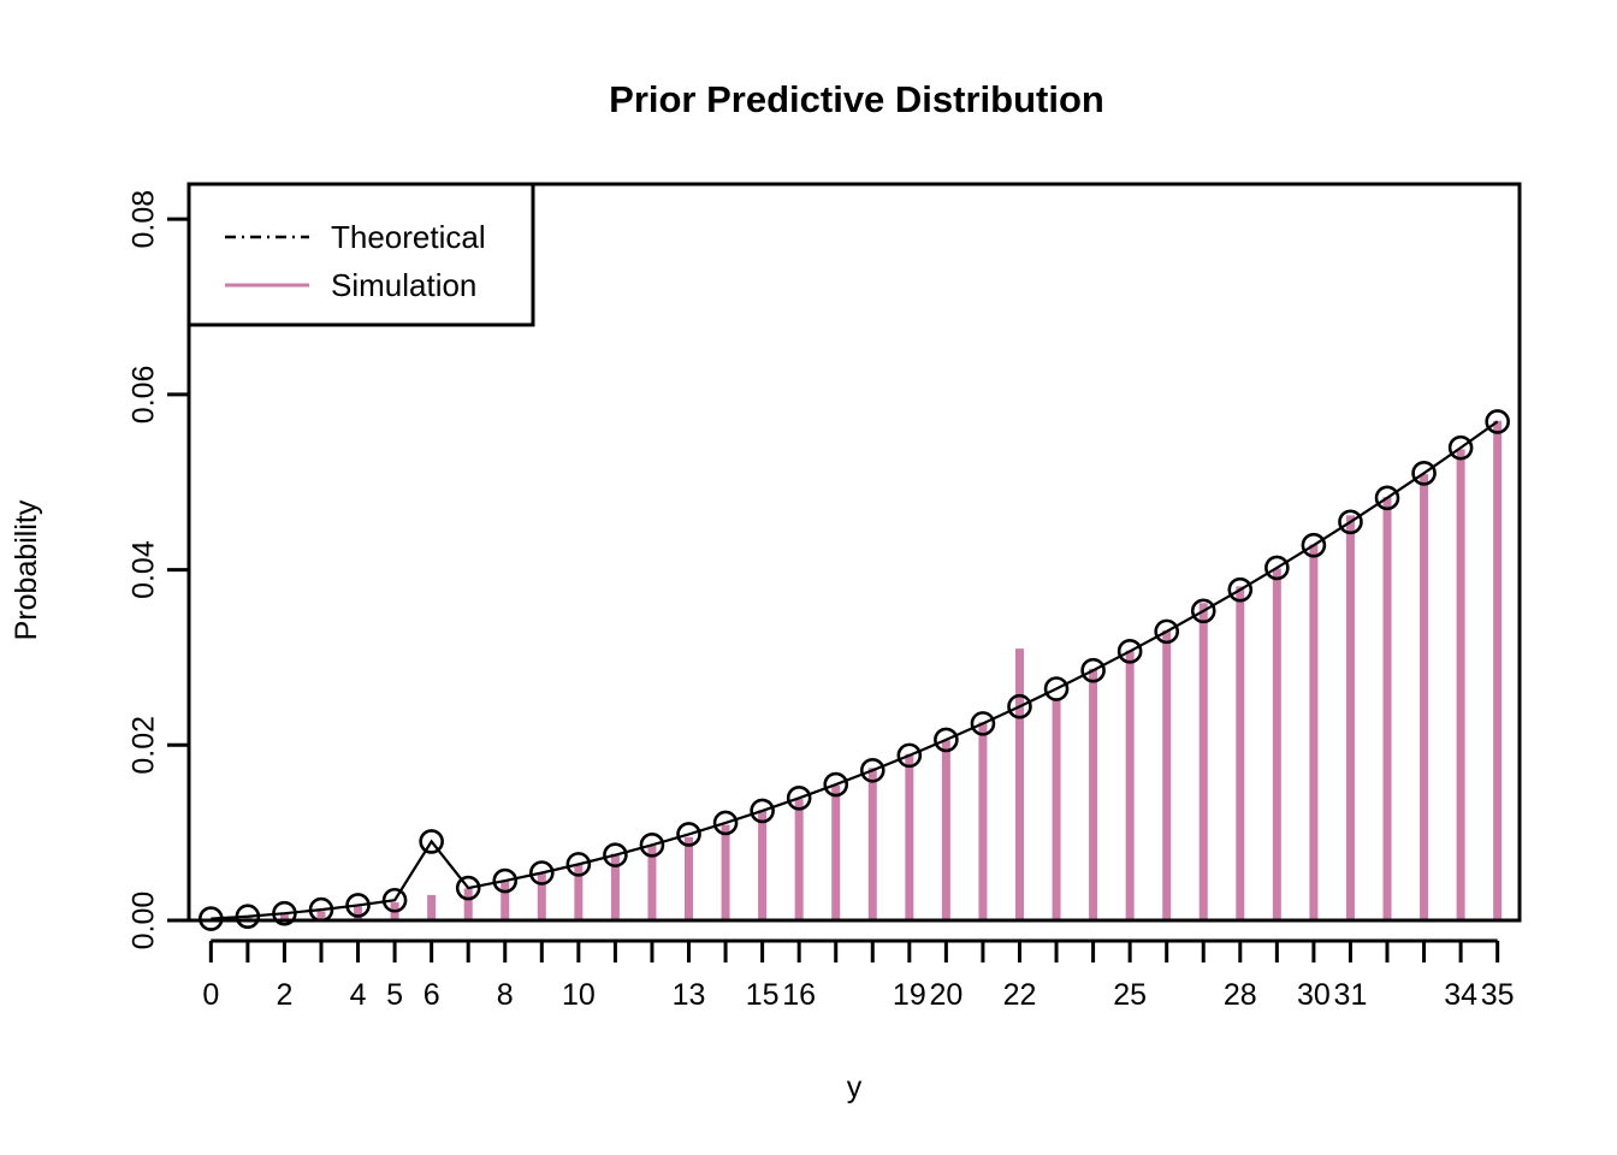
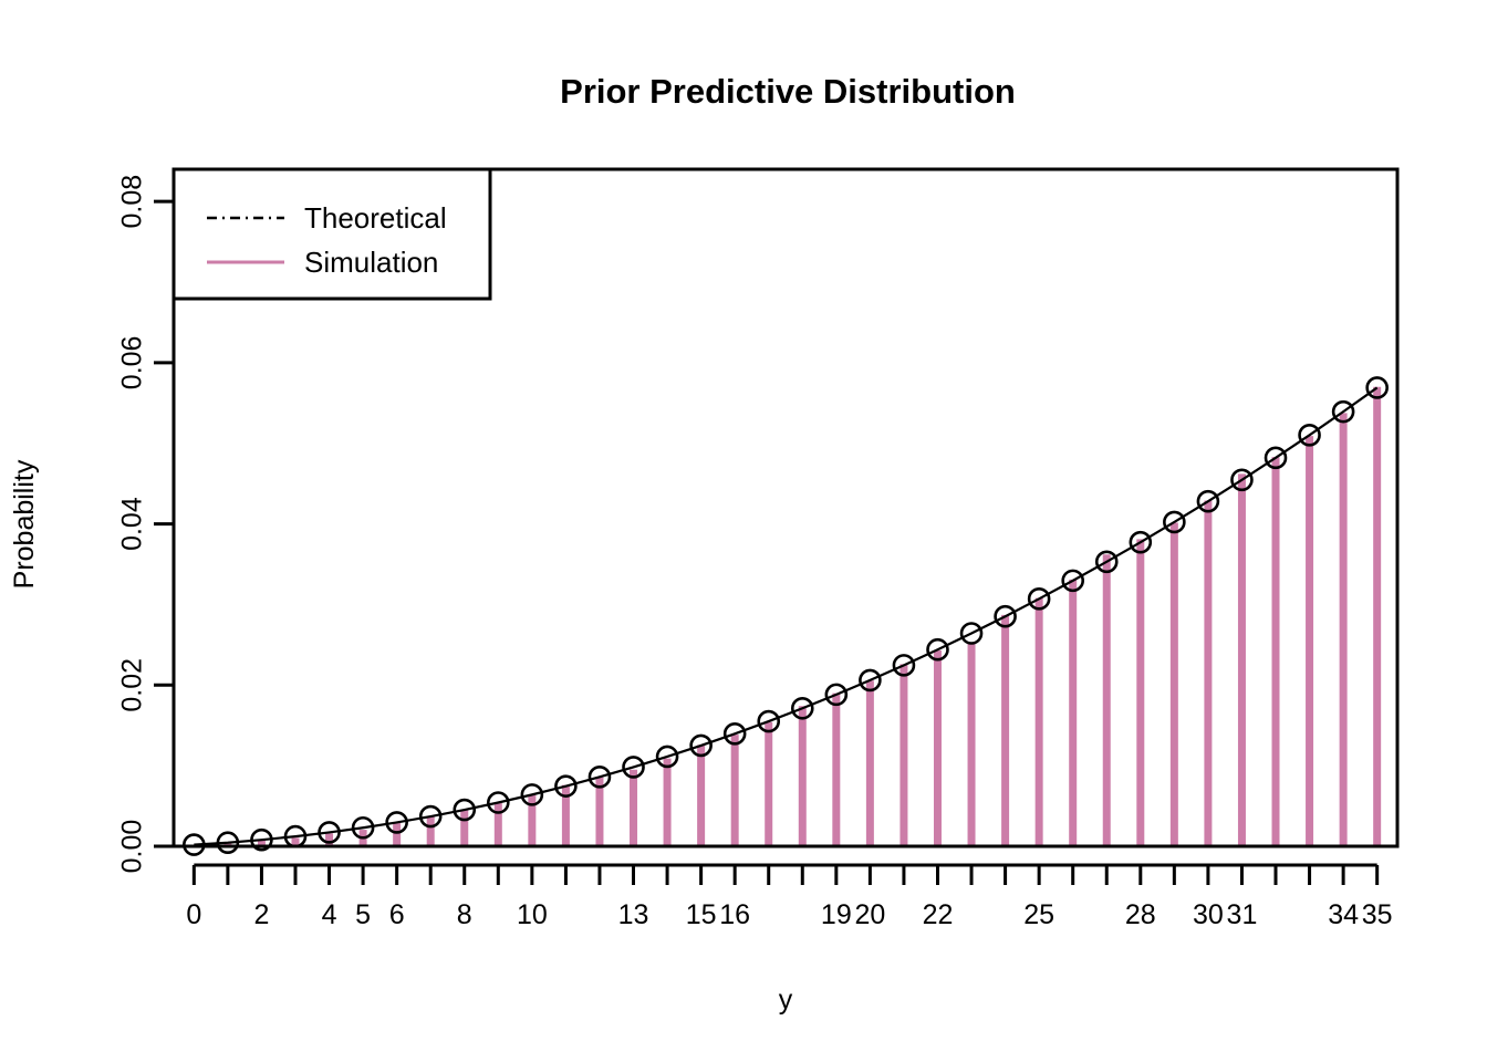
Theoretical/6: 0.009 -> 0.003
Simulation/22: 0.031 -> 0.024
